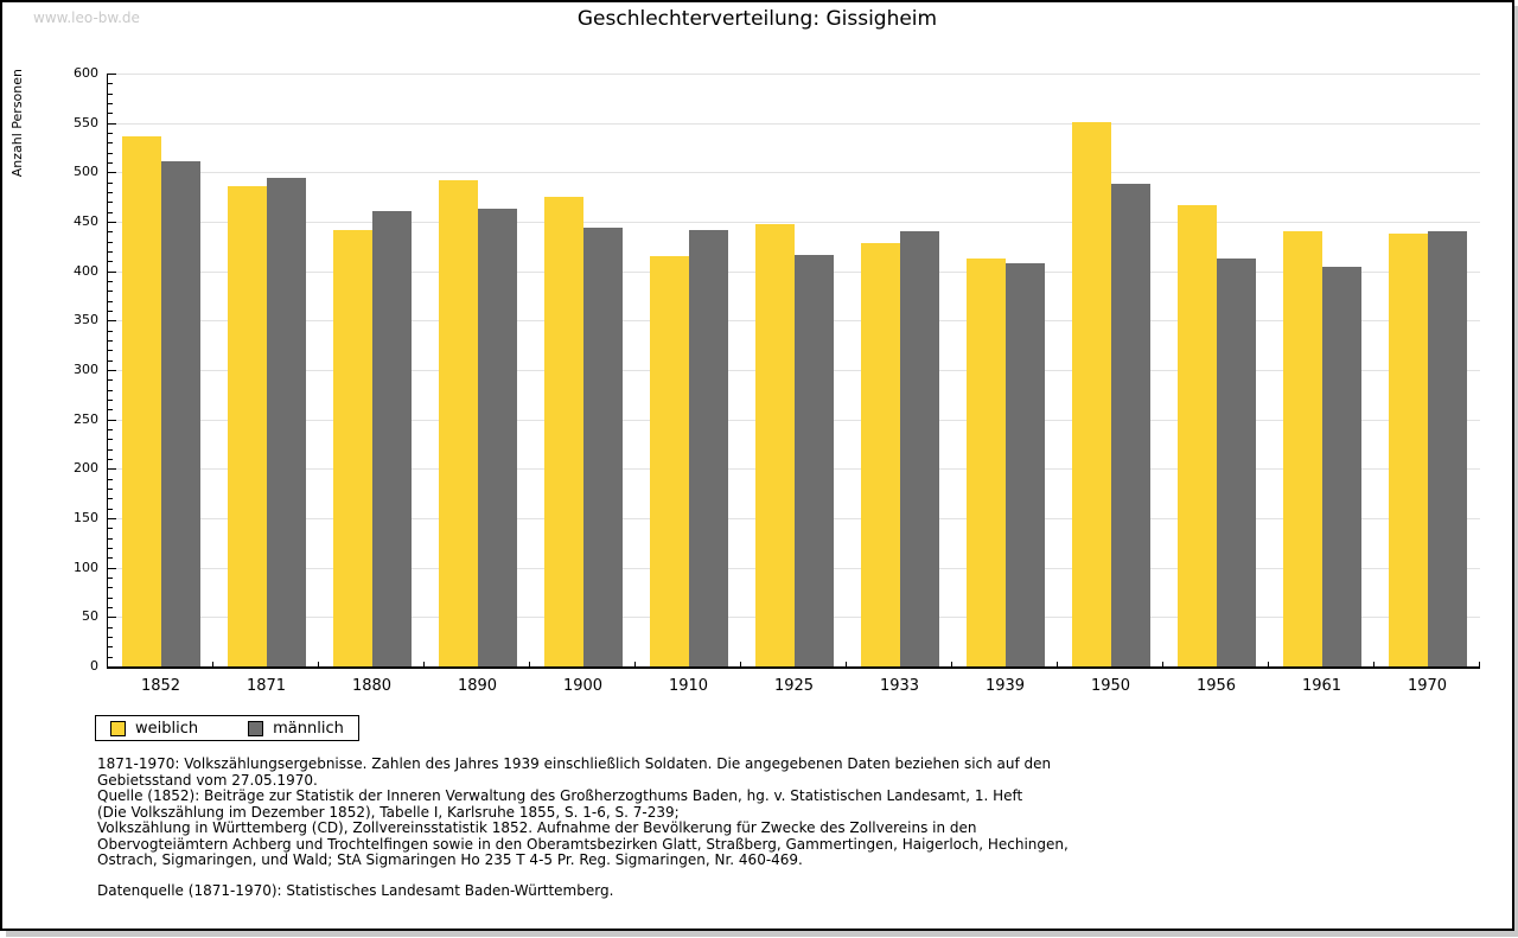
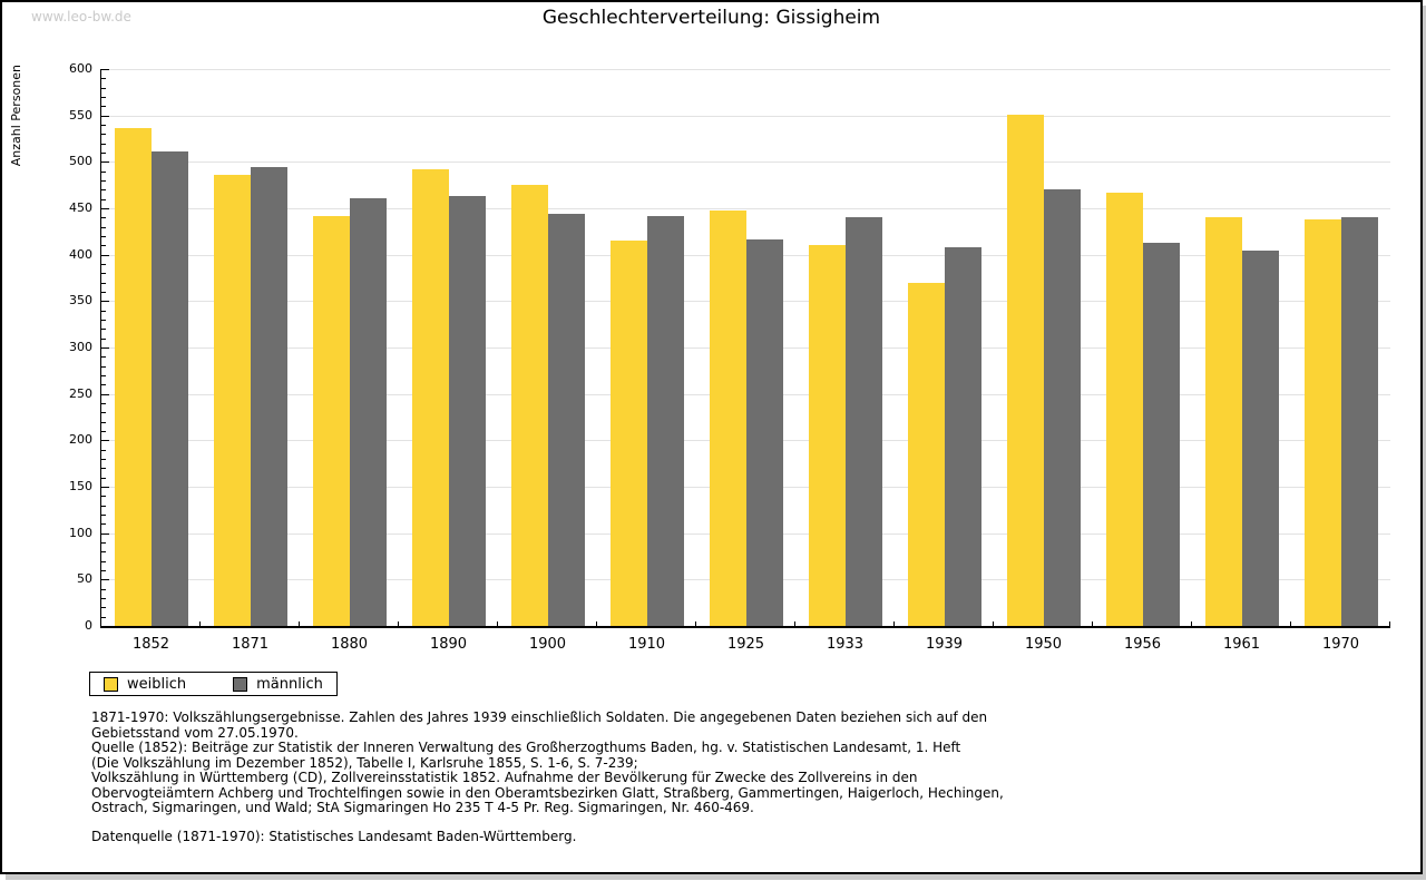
weiblich/1933: 430 -> 410
weiblich/1939: 410 -> 370
männlich/1950: 490 -> 470
